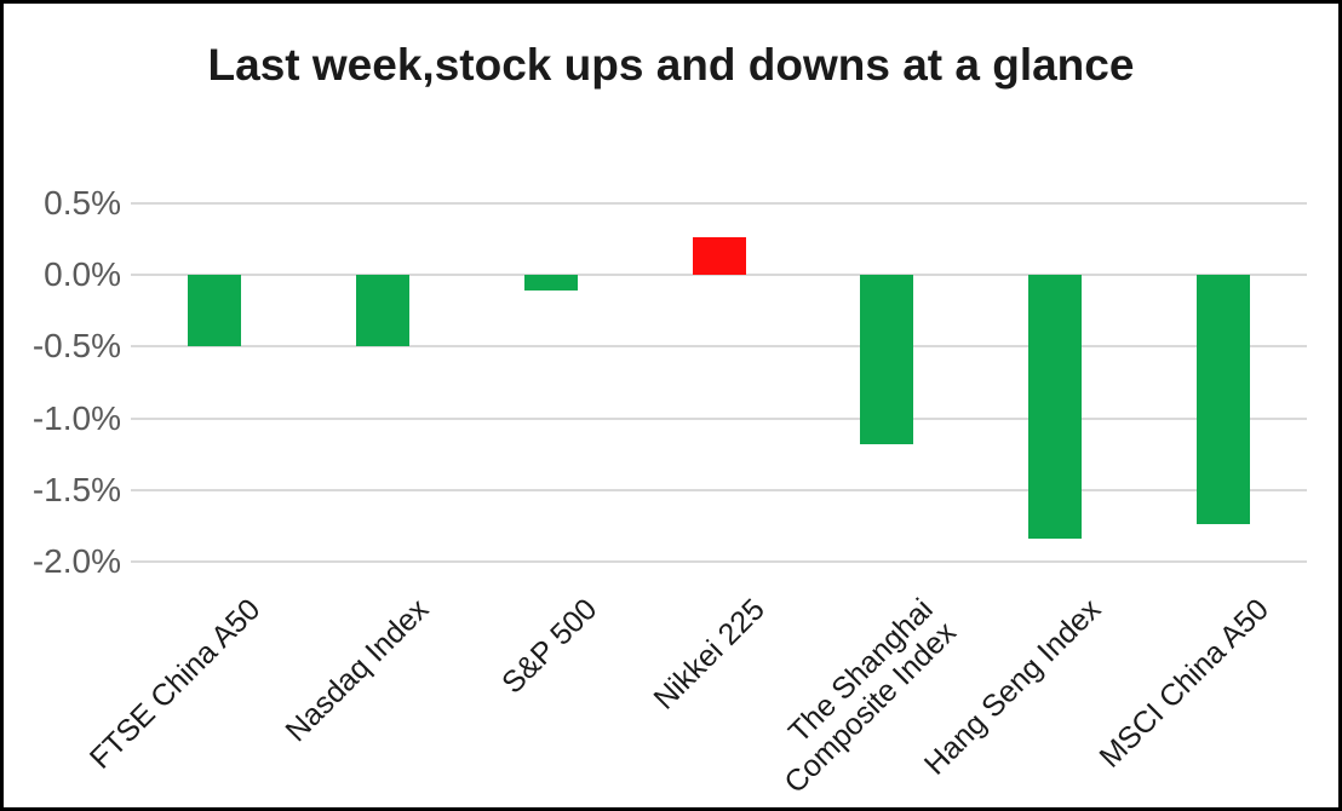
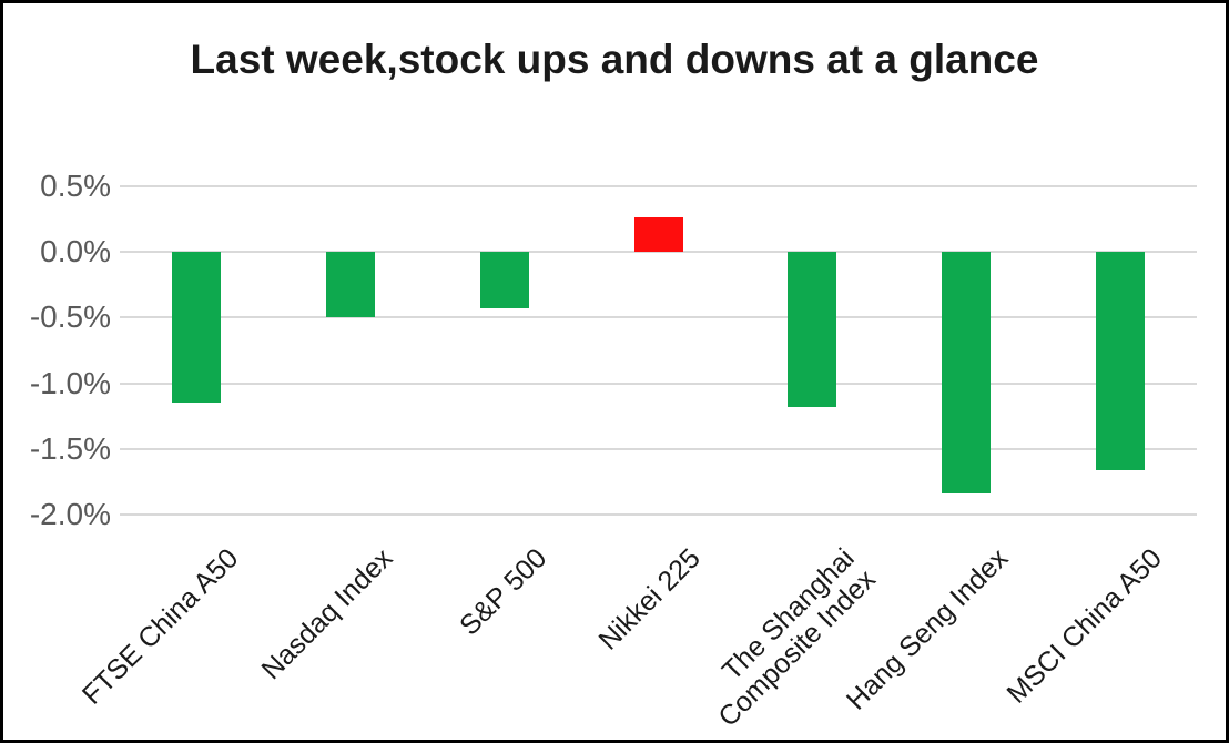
FTSE China A50: -0.50% -> -1.15%
S&P 500: -0.11% -> -0.43%
MSCI China A50: -1.74% -> -1.66%
